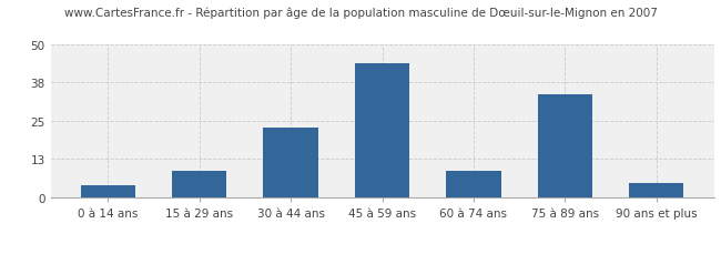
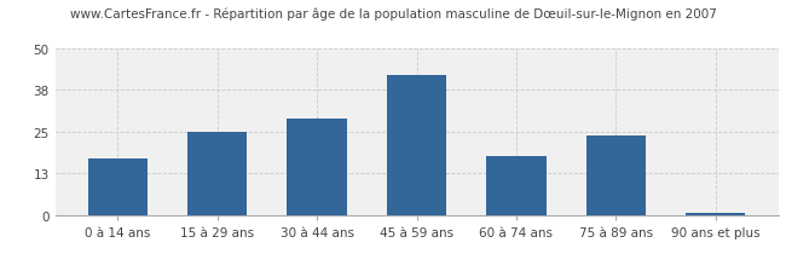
0 à 14 ans: 4 -> 17
15 à 29 ans: 9 -> 25
30 à 44 ans: 23 -> 29
45 à 59 ans: 44 -> 42
60 à 74 ans: 9 -> 18
75 à 89 ans: 34 -> 24
90 ans et plus: 5 -> 1
